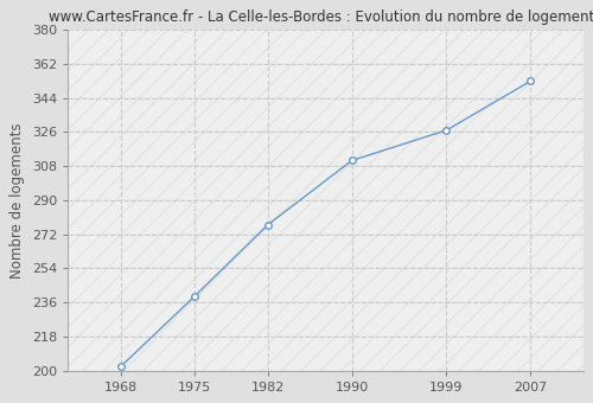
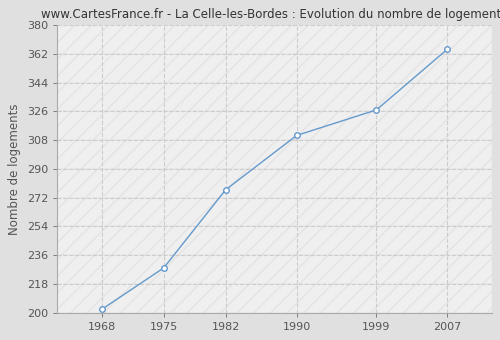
1975: 239 -> 228
2007: 353 -> 365
